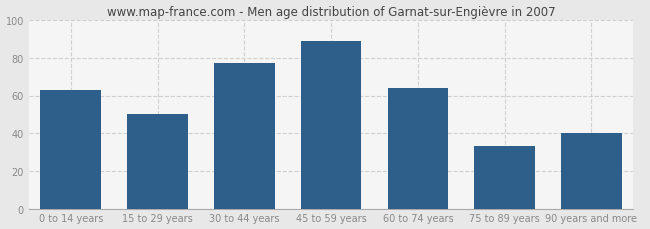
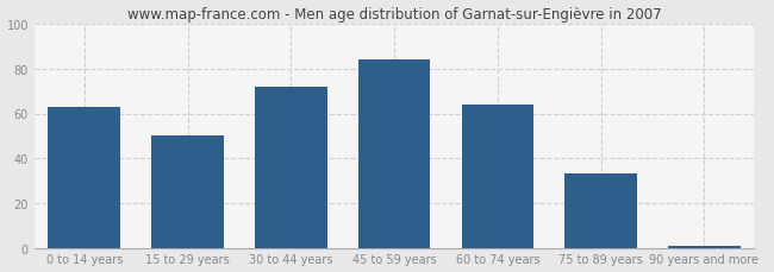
30 to 44 years: 77 -> 72
45 to 59 years: 89 -> 84
90 years and more: 40 -> 1
